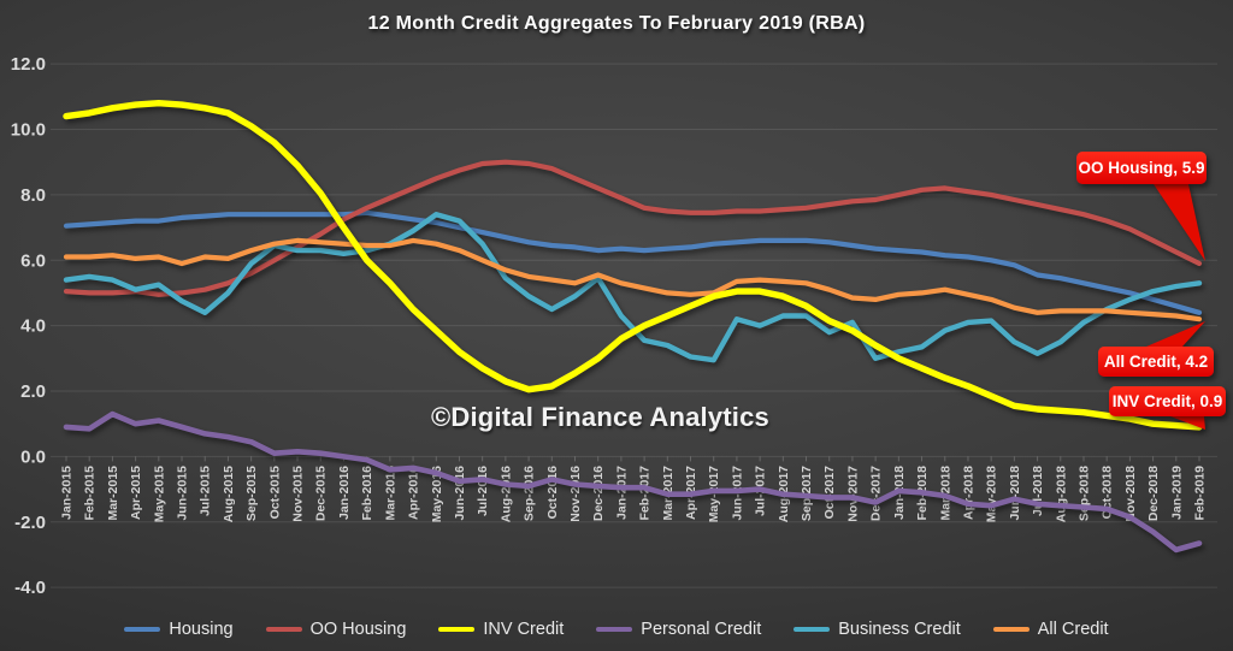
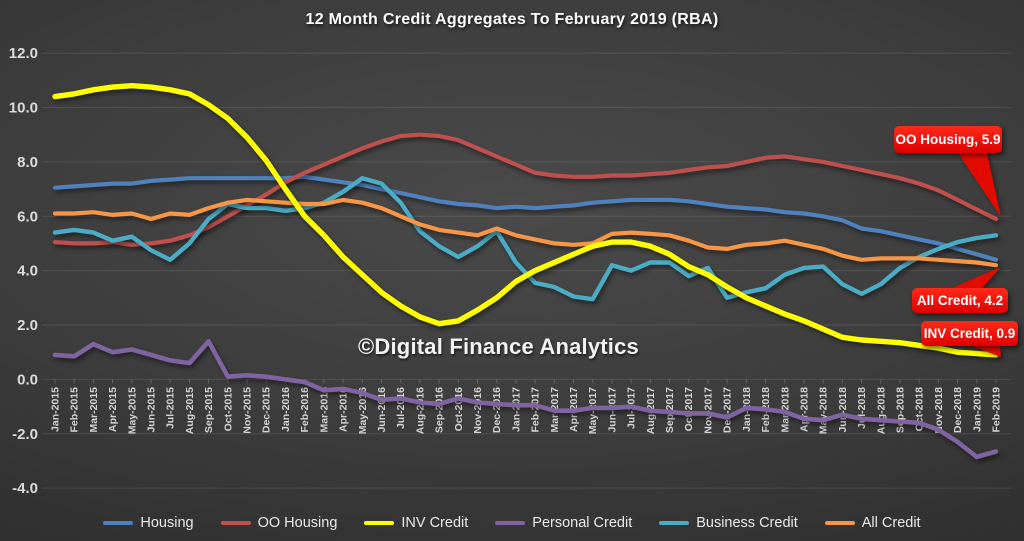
Personal Credit/Sep-2015: 0.5 -> 1.4
